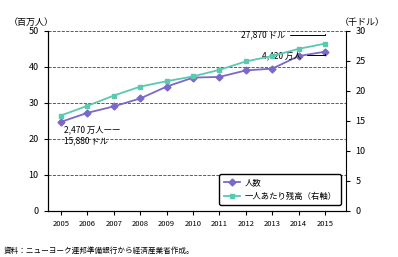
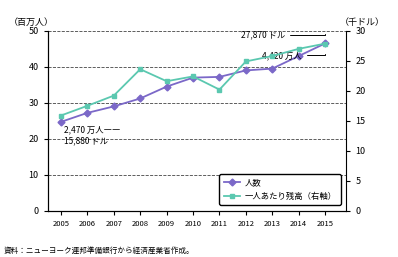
一人あたり残高（右軸）/2008: 20.7 -> 23.6
一人あたり残高（右軸）/2011: 23.5 -> 20.2
人数/2015: 44.2 -> 46.5
